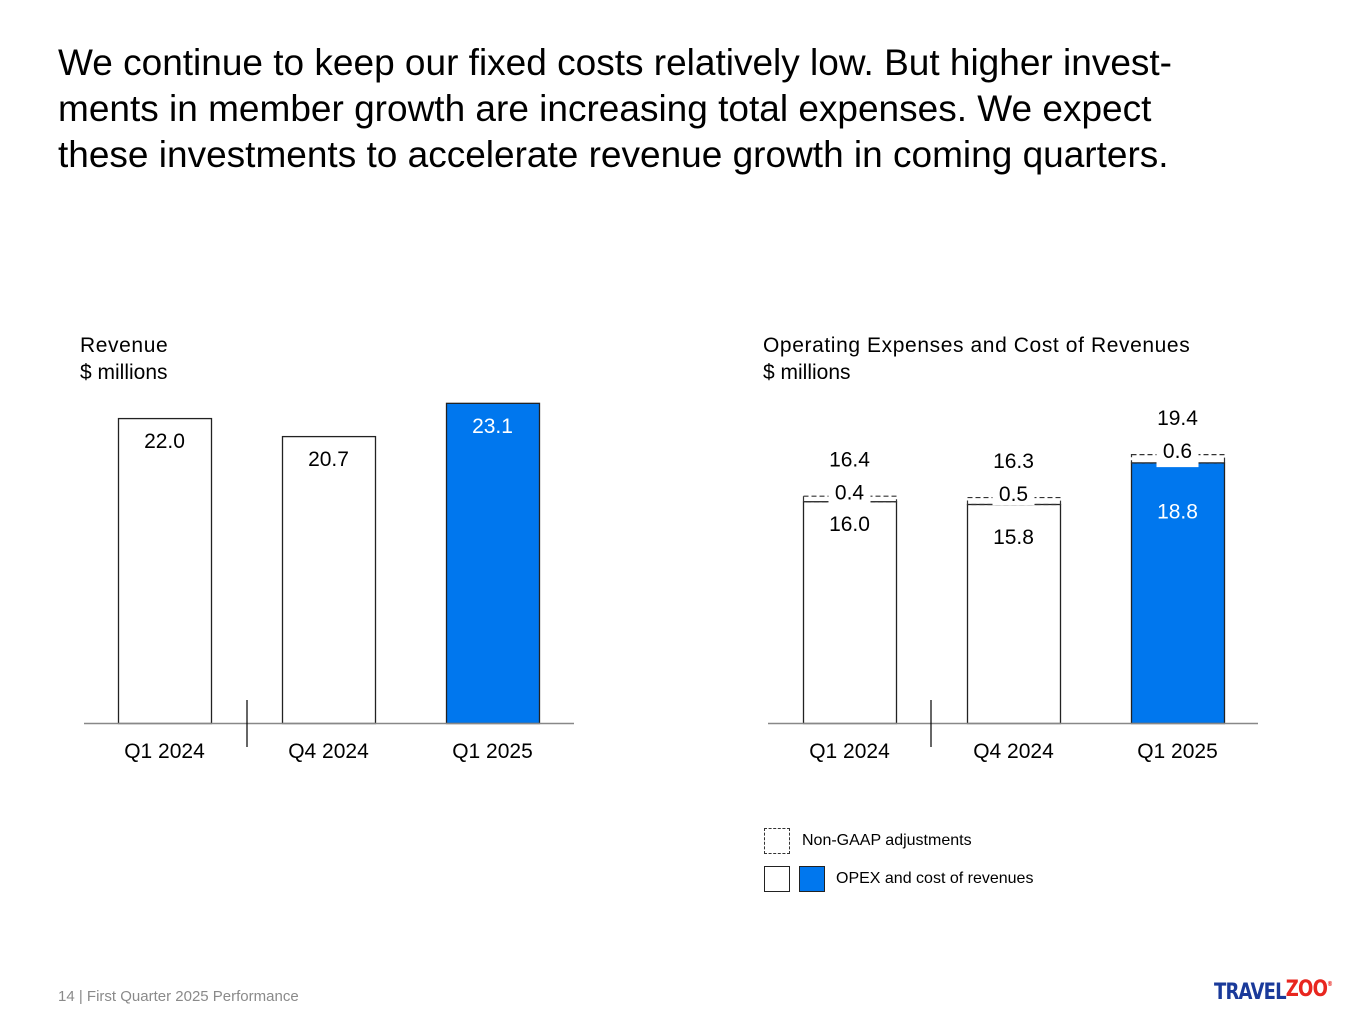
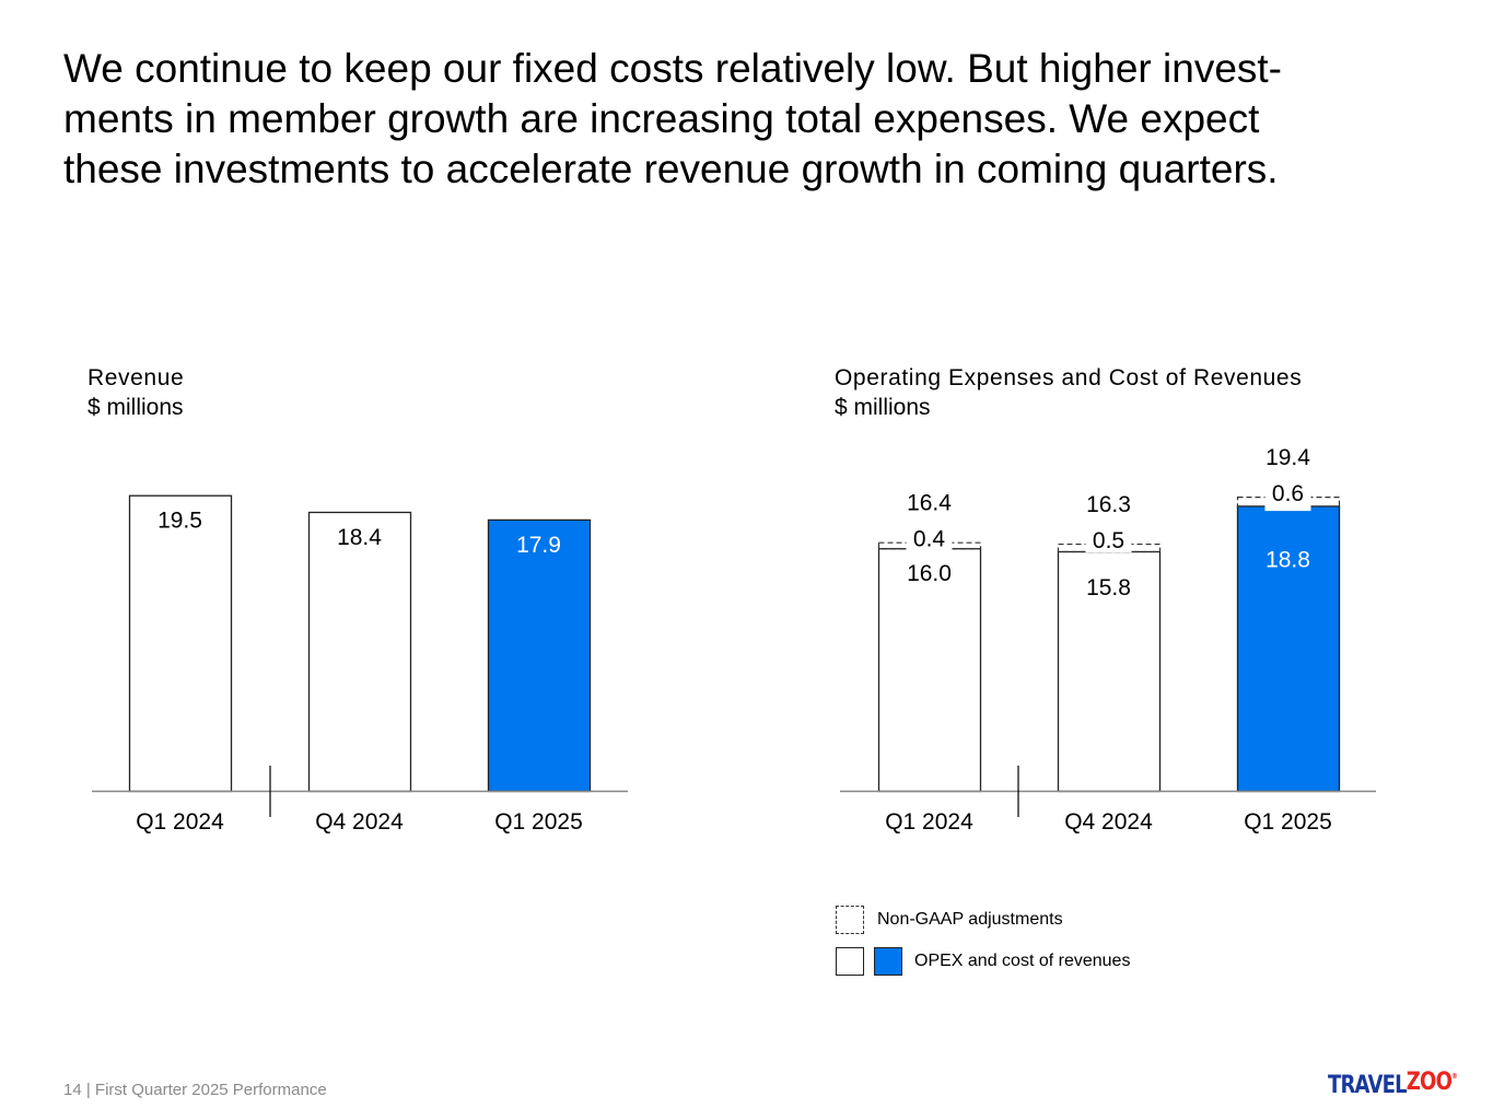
Revenue/Q1 2024: 22.0 -> 19.5
Revenue/Q4 2024: 20.7 -> 18.4
Revenue/Q1 2025: 23.1 -> 17.9
